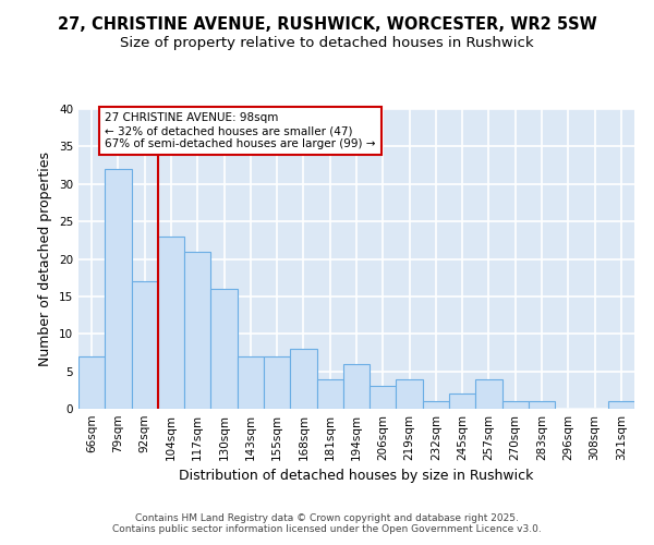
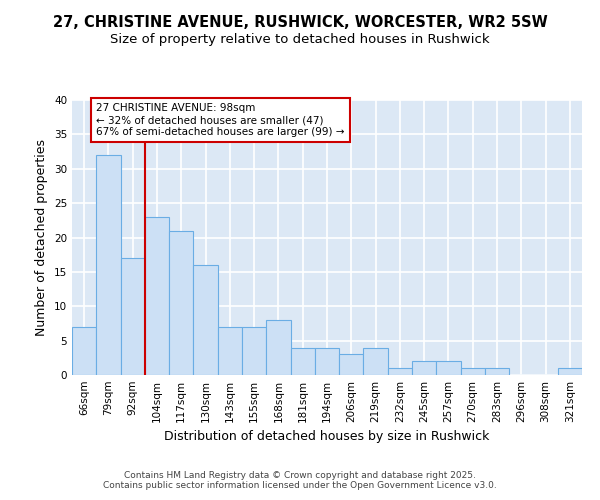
194sqm: 6 -> 4
257sqm: 4 -> 2
